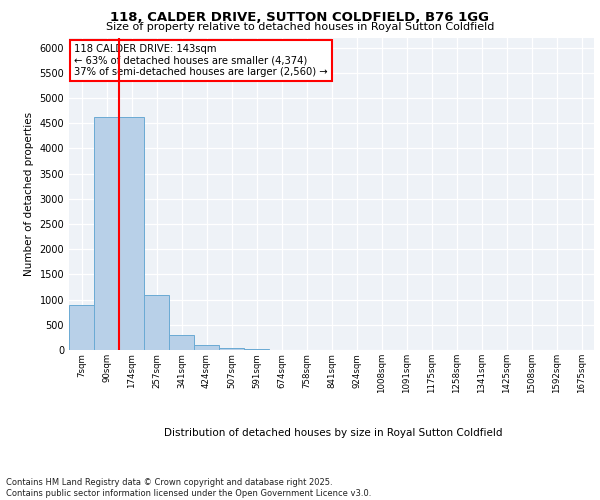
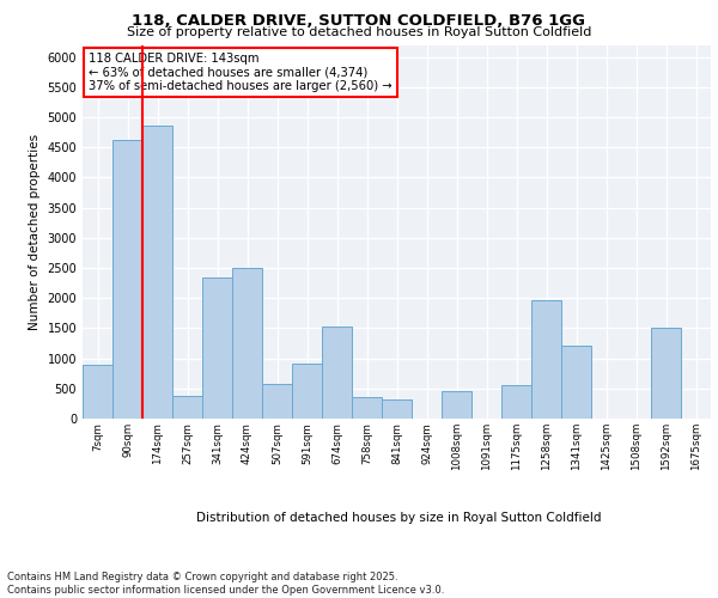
174sqm: 4620 -> 4860
257sqm: 1100 -> 380
341sqm: 290 -> 2340
424sqm: 100 -> 2500
507sqm: 50 -> 580
591sqm: 20 -> 920
674sqm: 10 -> 1520
758sqm: 0 -> 360
841sqm: 0 -> 320
1008sqm: 0 -> 460
1175sqm: 0 -> 560
1258sqm: 0 -> 1960
1341sqm: 0 -> 1220
1592sqm: 0 -> 1500
